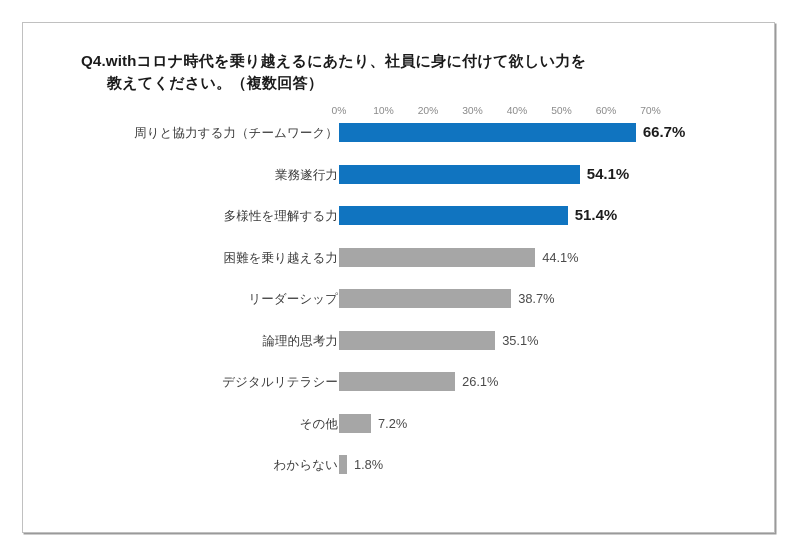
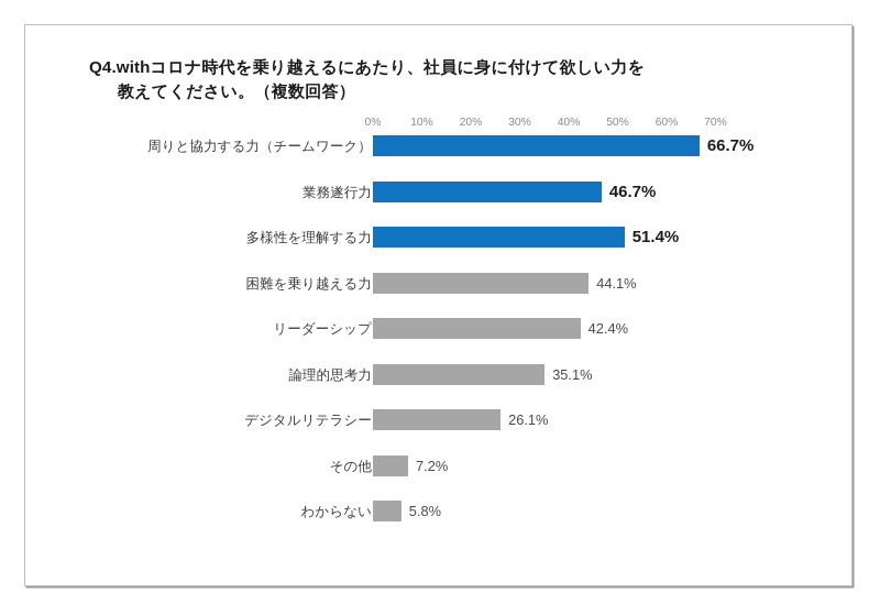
業務遂行力: 54.1% -> 46.7%
リーダーシップ: 38.7% -> 42.4%
わからない: 1.8% -> 5.8%
